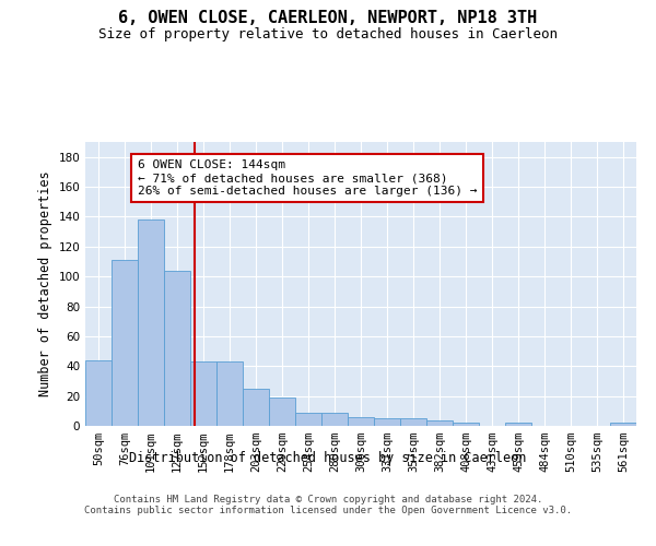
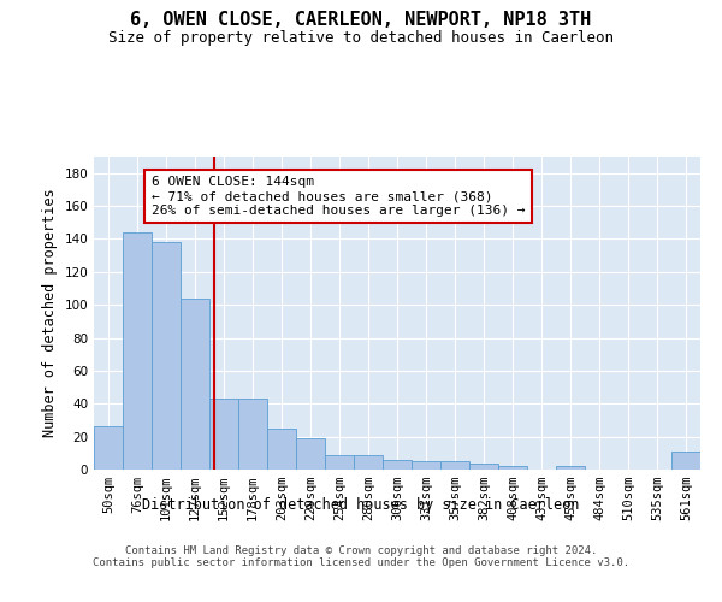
50sqm: 44 -> 26
76sqm: 111 -> 144
561sqm: 2 -> 11
